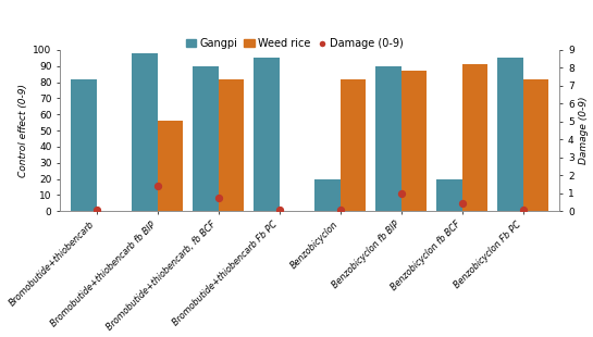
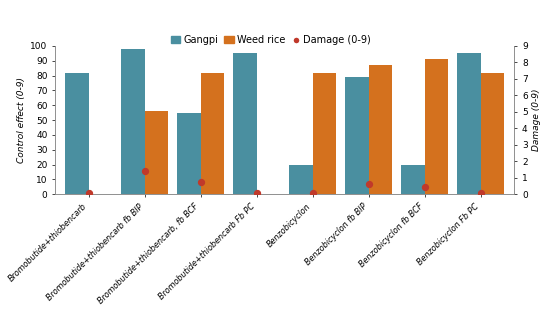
Gangpi/Bromobutide+thiobencarb, fb BCF: 90 -> 55
Gangpi/Benzobicyclon fb BIP: 90 -> 79
Damage (0-9)/Benzobicyclon fb BIP: 1.0 -> 0.6
